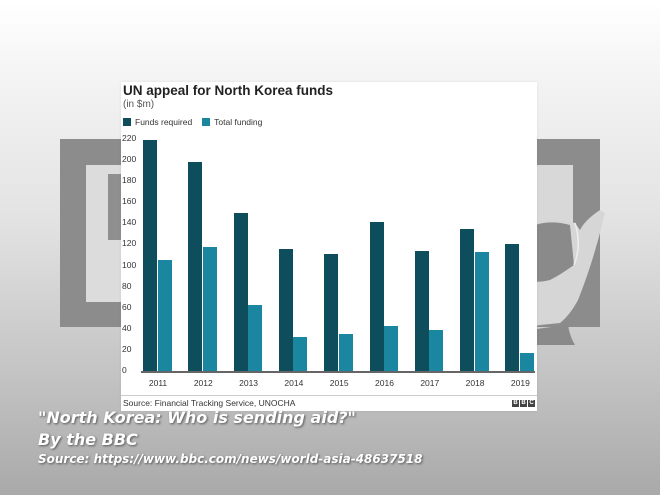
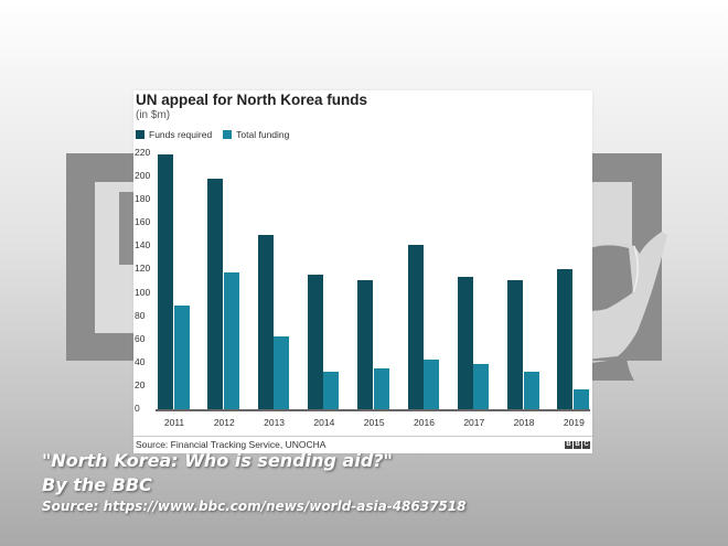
Total funding/2011: 105 -> 89
Funds required/2018: 135 -> 111
Total funding/2018: 113 -> 32
